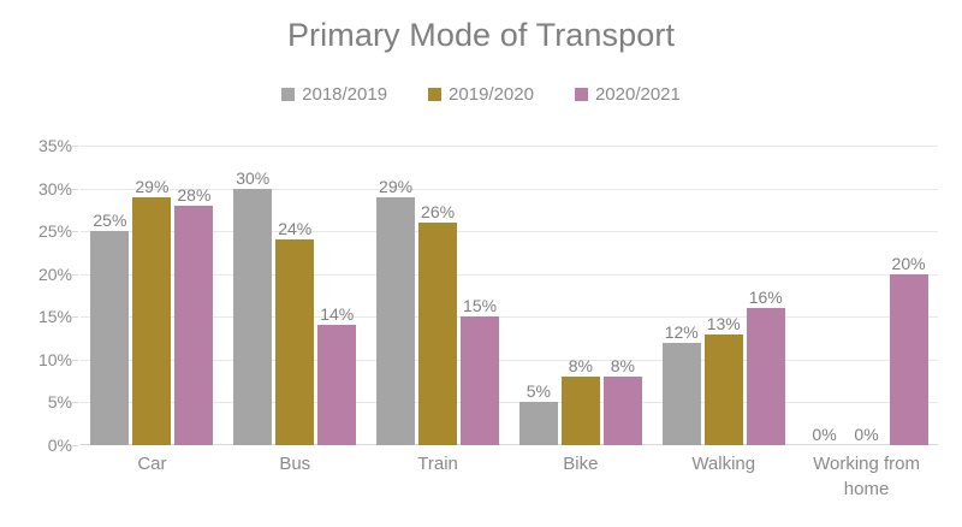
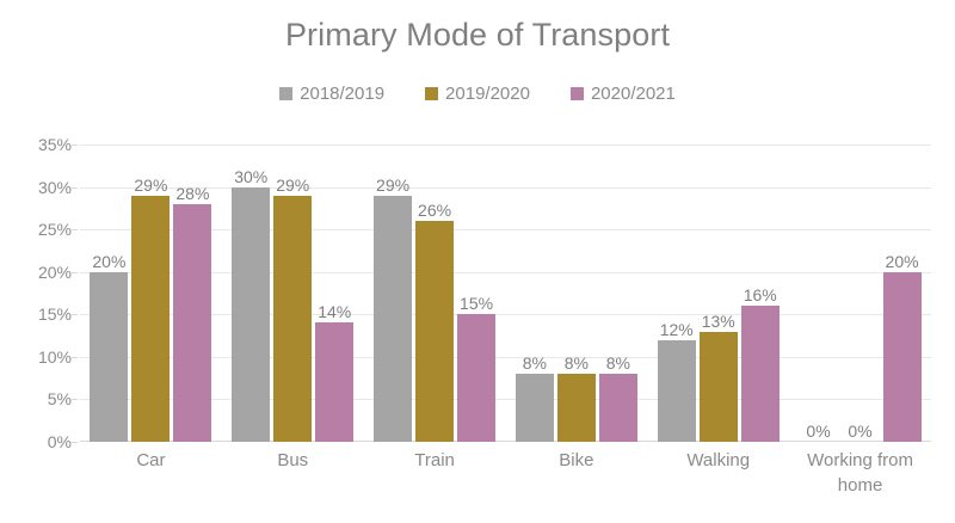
2018/2019/Car: 25% -> 20%
2019/2020/Bus: 24% -> 29%
2018/2019/Bike: 5% -> 8%
